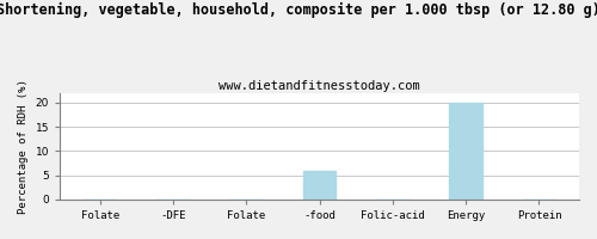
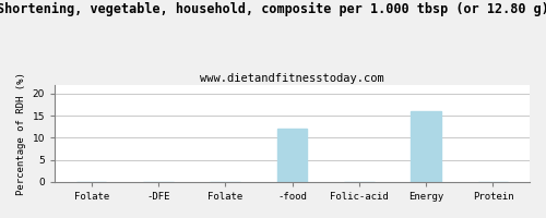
-food: 6 -> 12
Energy: 20 -> 16
